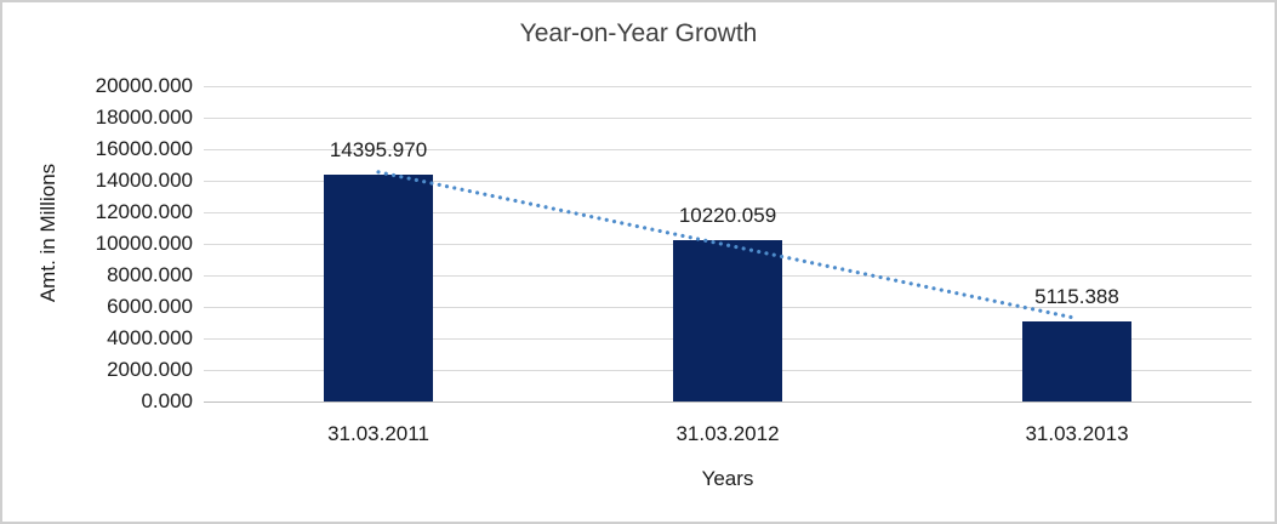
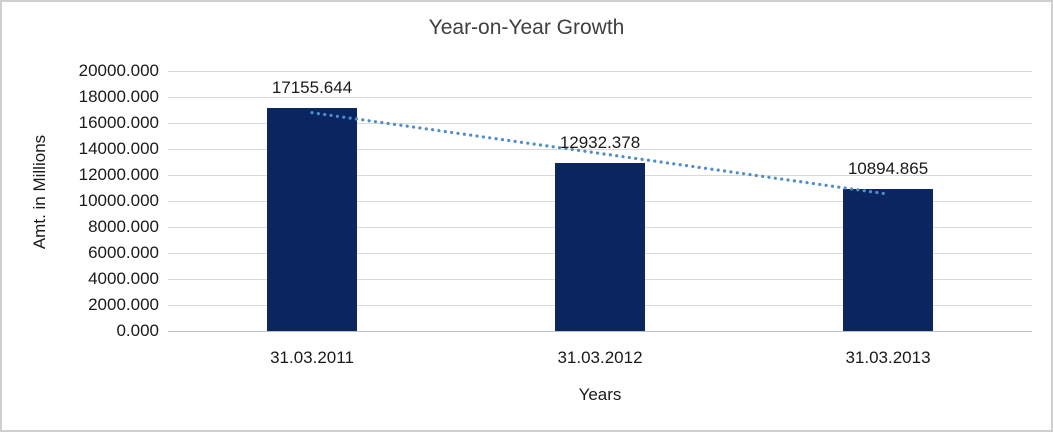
31.03.2011: 14395.970 -> 17155.644
31.03.2012: 10220.059 -> 12932.378
31.03.2013: 5115.388 -> 10894.865
